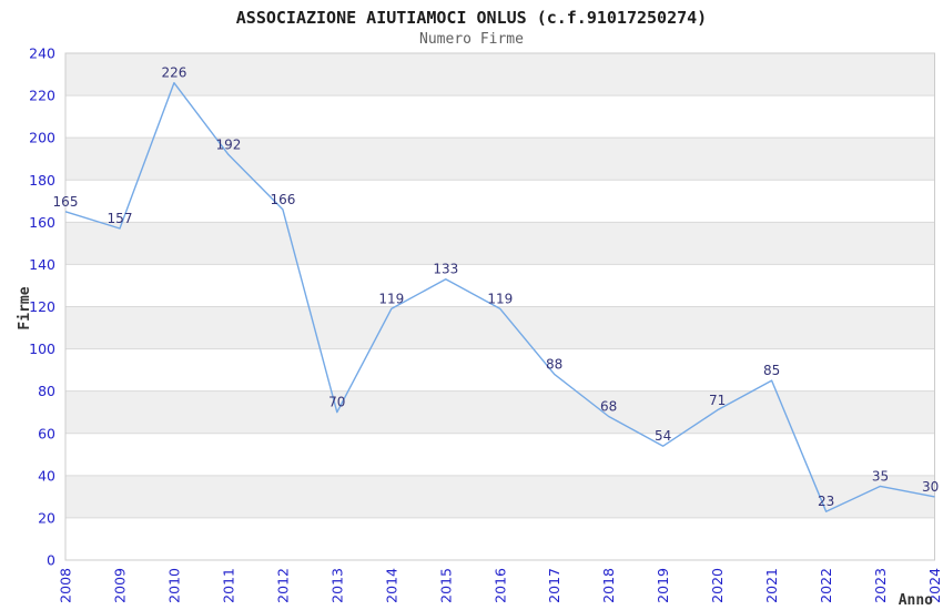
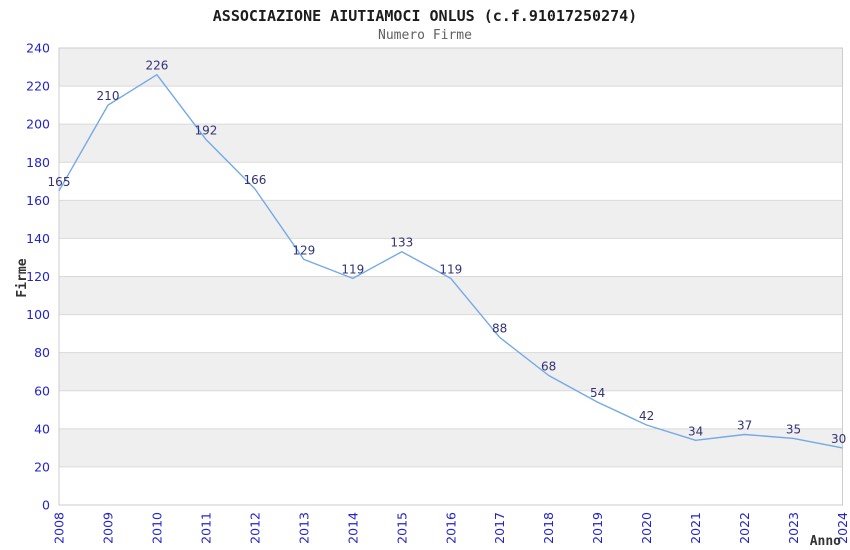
2009: 157 -> 210
2013: 70 -> 129
2020: 71 -> 42
2021: 85 -> 34
2022: 23 -> 37
